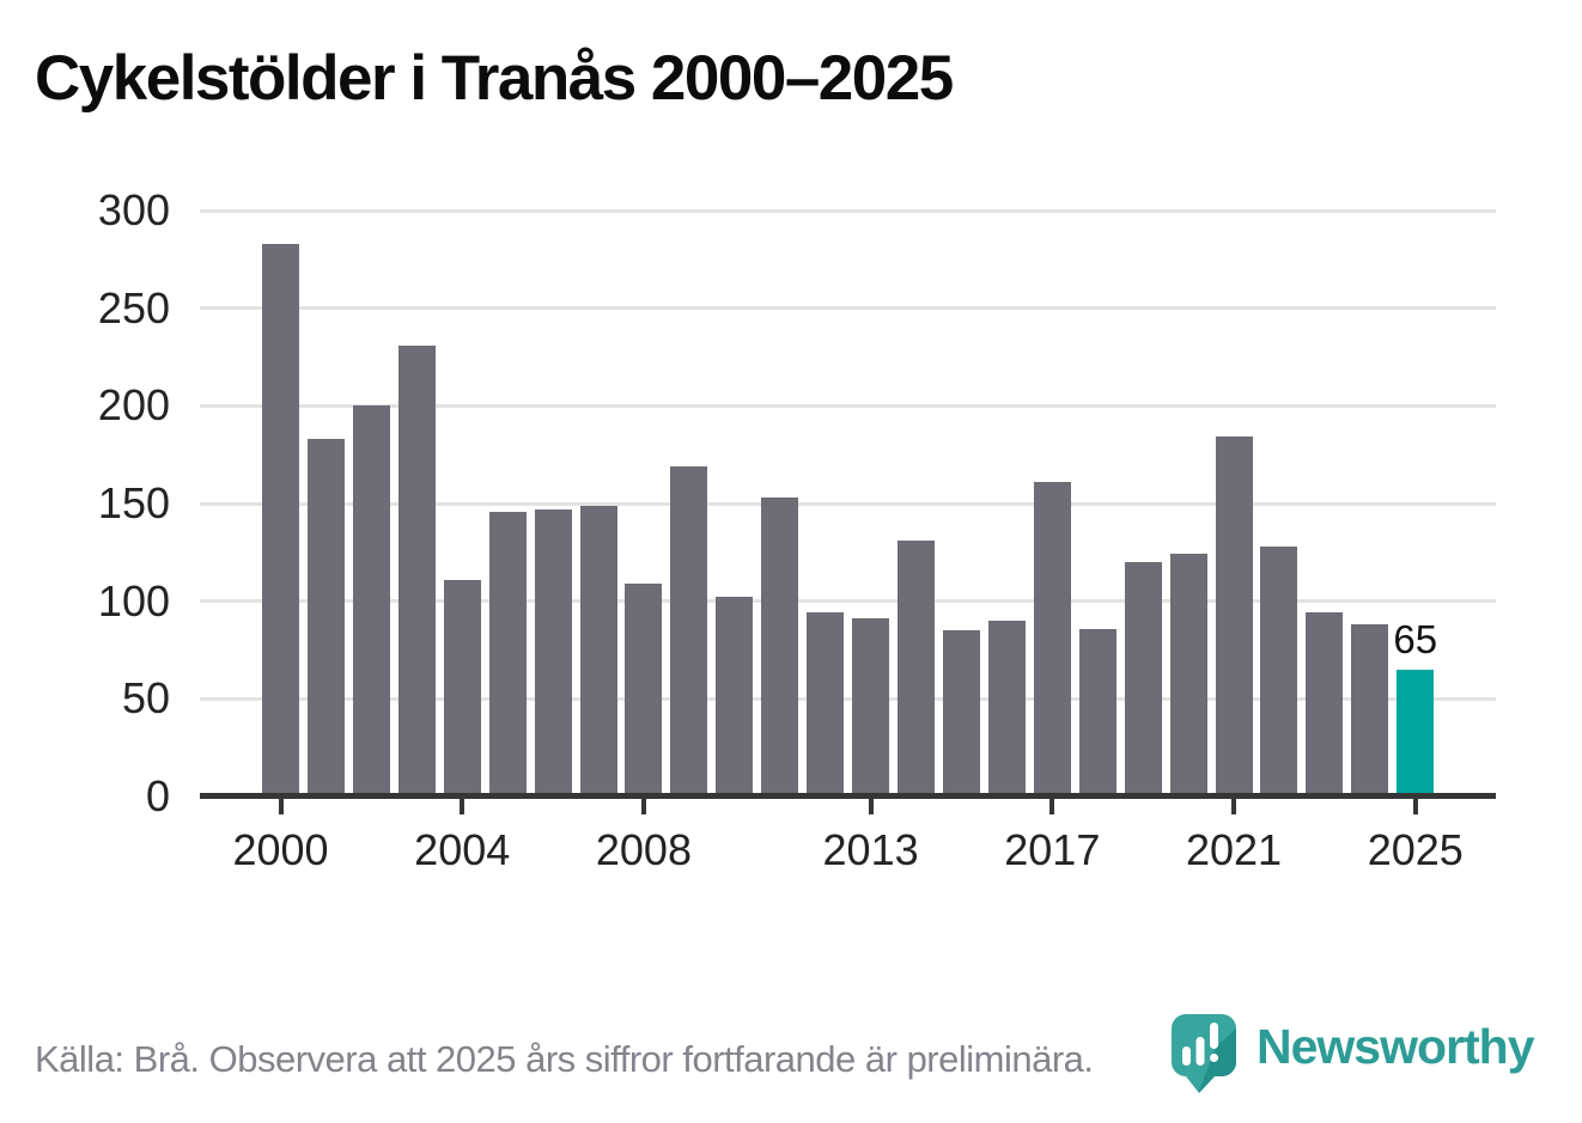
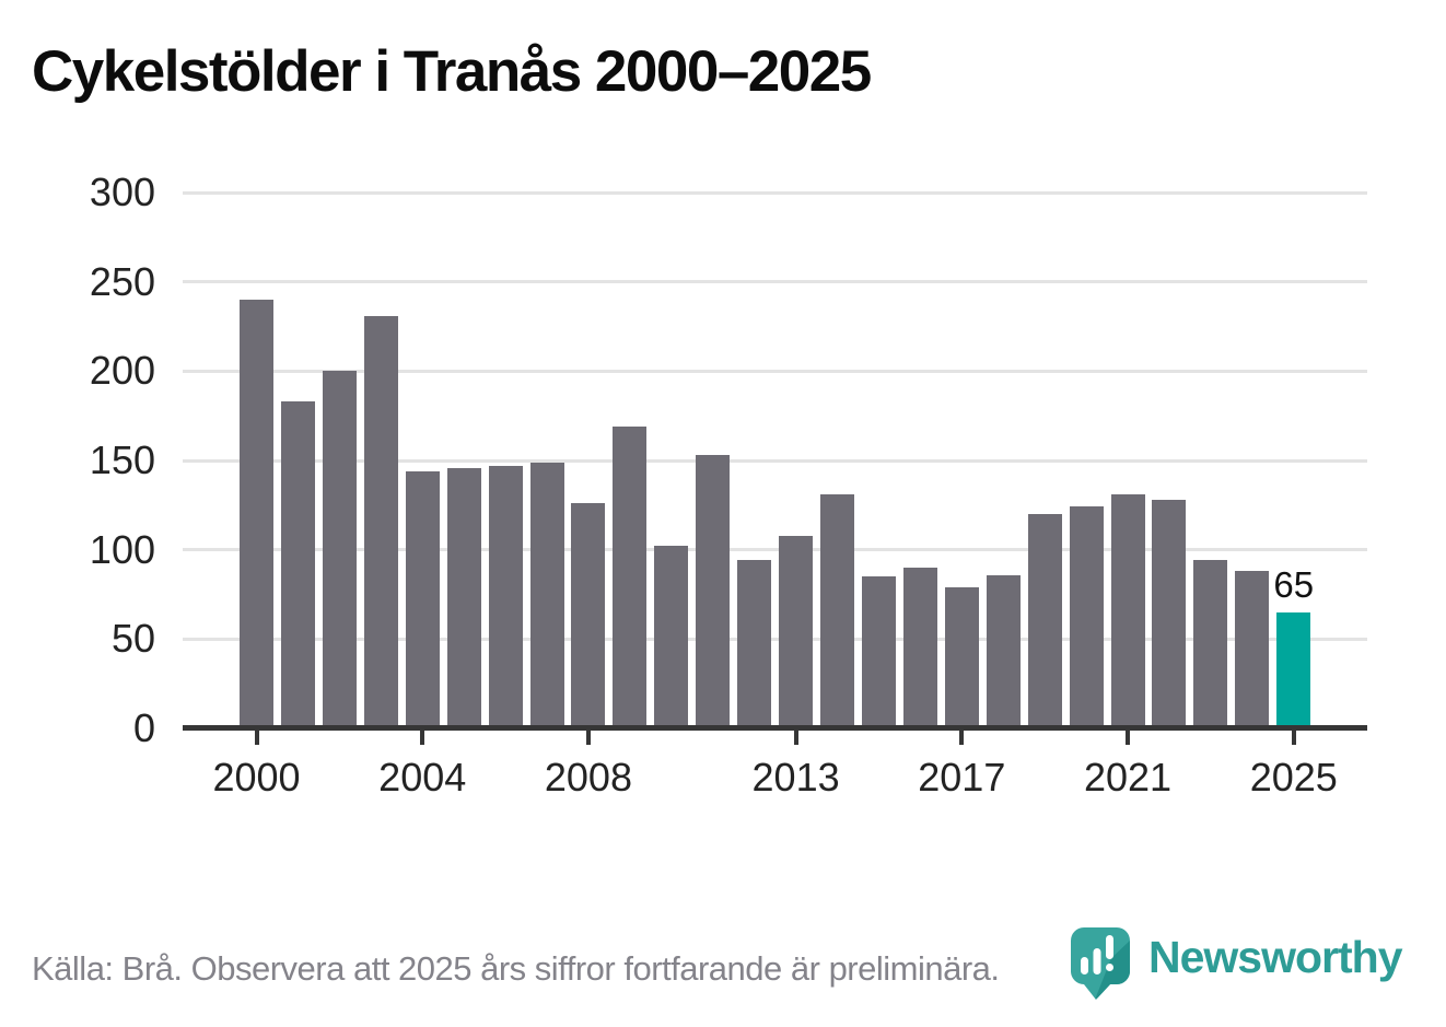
2000: 283 -> 240
2004: 111 -> 144
2008: 109 -> 126
2013: 91 -> 108
2017: 161 -> 79
2021: 184 -> 131
